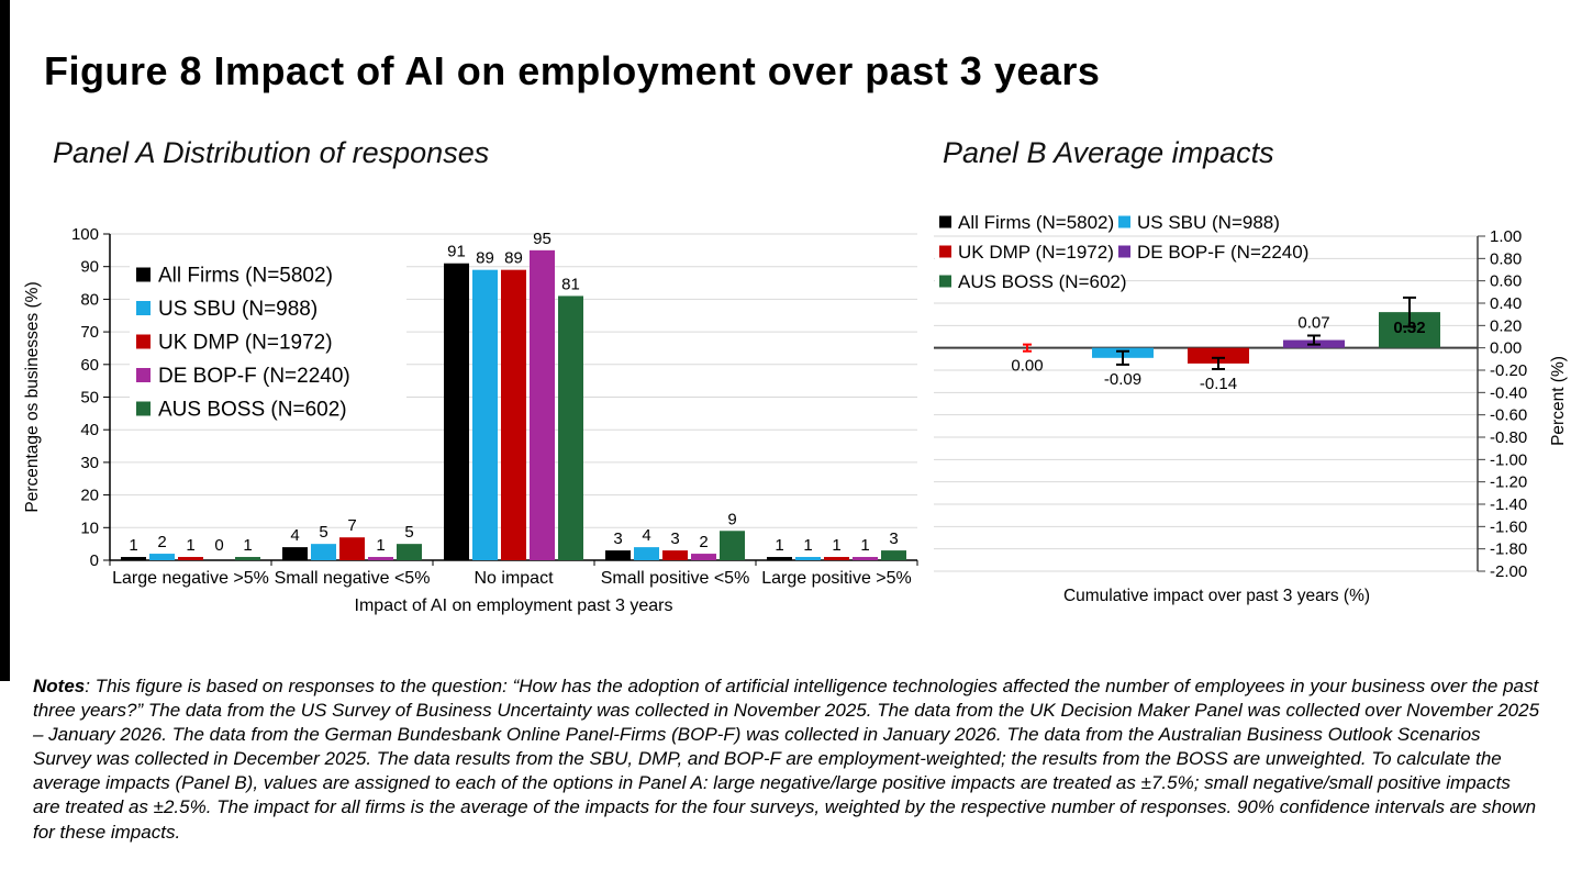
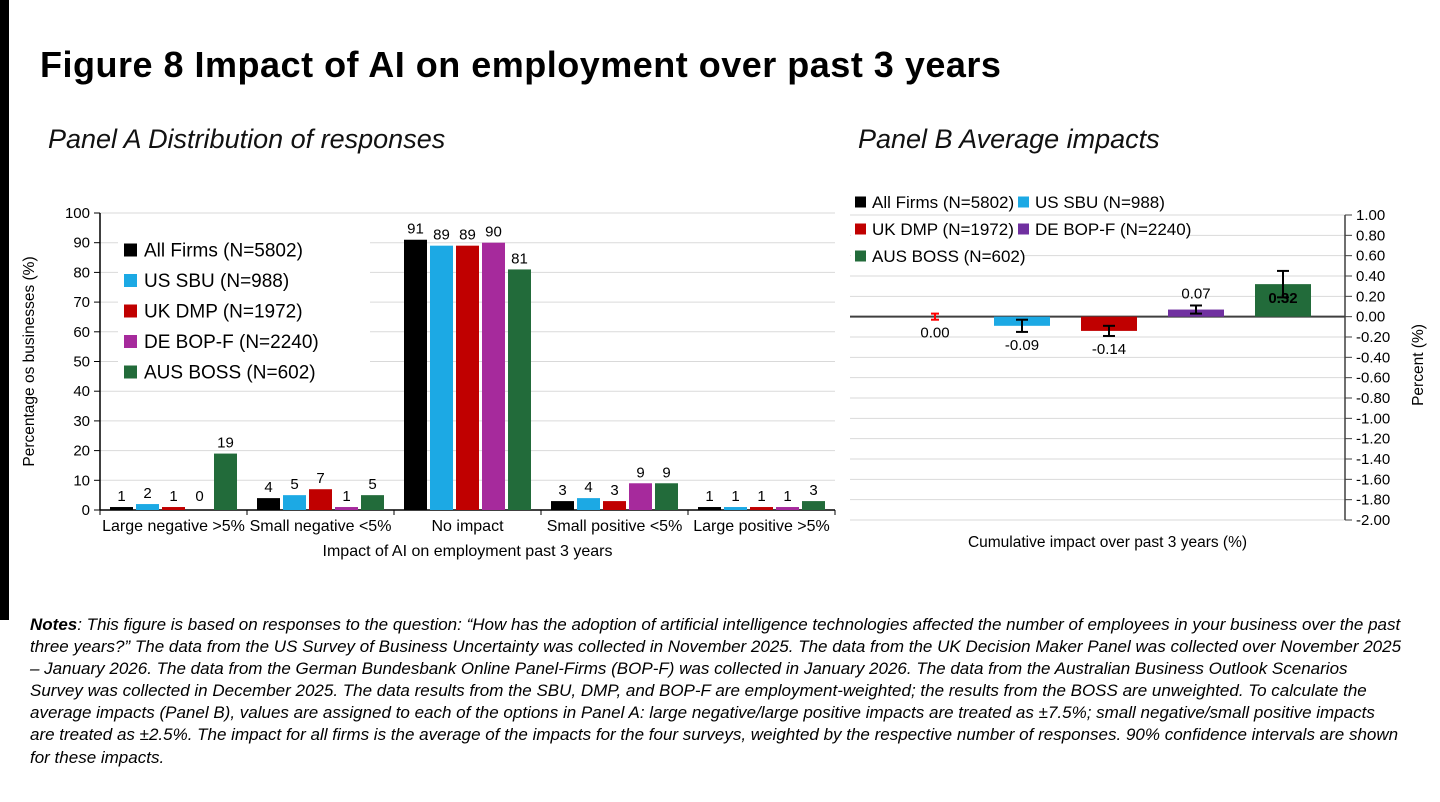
Panel A Distribution of responses/AUS BOSS (N=602)/Large negative >5%: 1 -> 19
Panel A Distribution of responses/DE BOP-F (N=2240)/No impact: 95 -> 90
Panel A Distribution of responses/DE BOP-F (N=2240)/Small positive <5%: 2 -> 9
